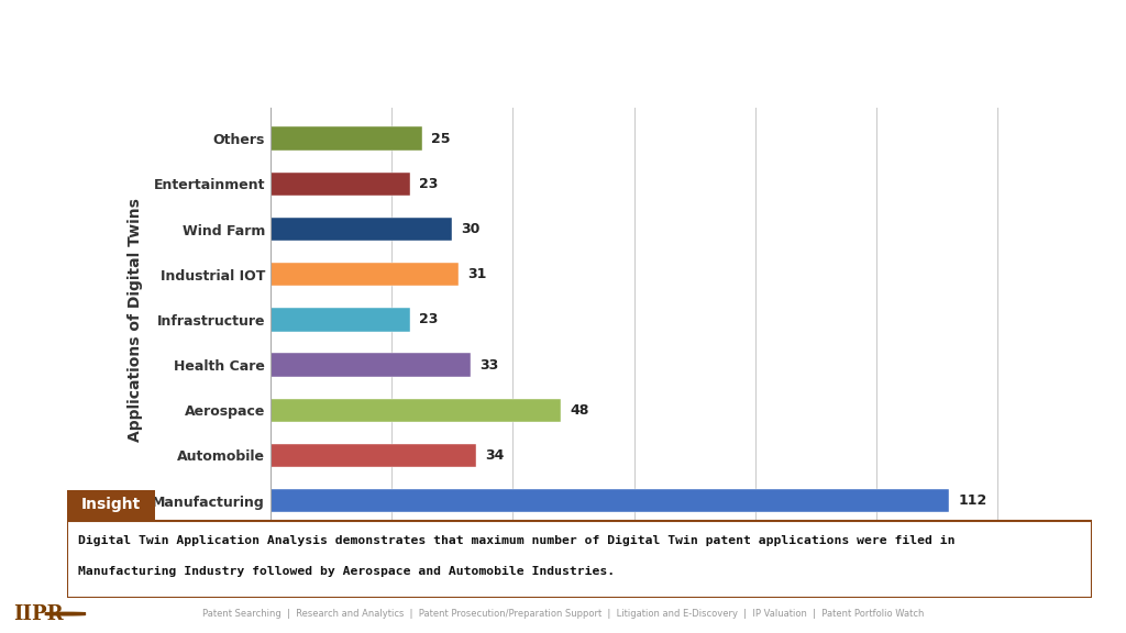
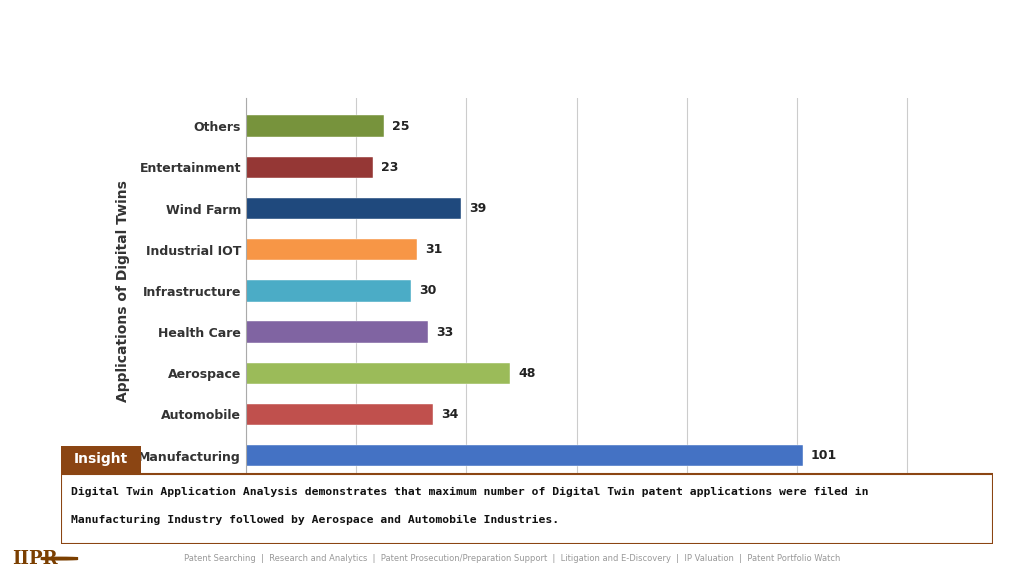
Wind Farm: 30 -> 39
Infrastructure: 23 -> 30
Manufacturing: 112 -> 101
